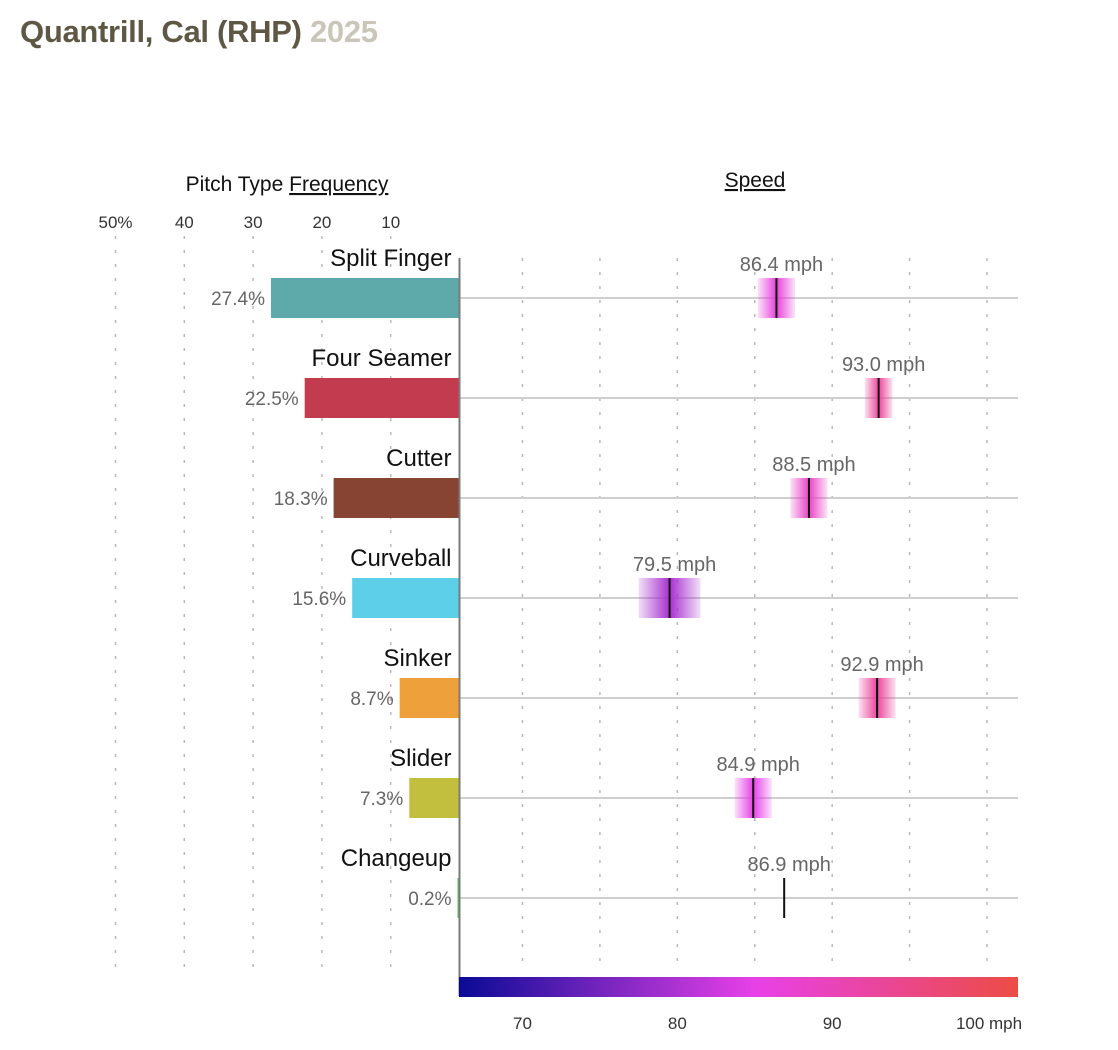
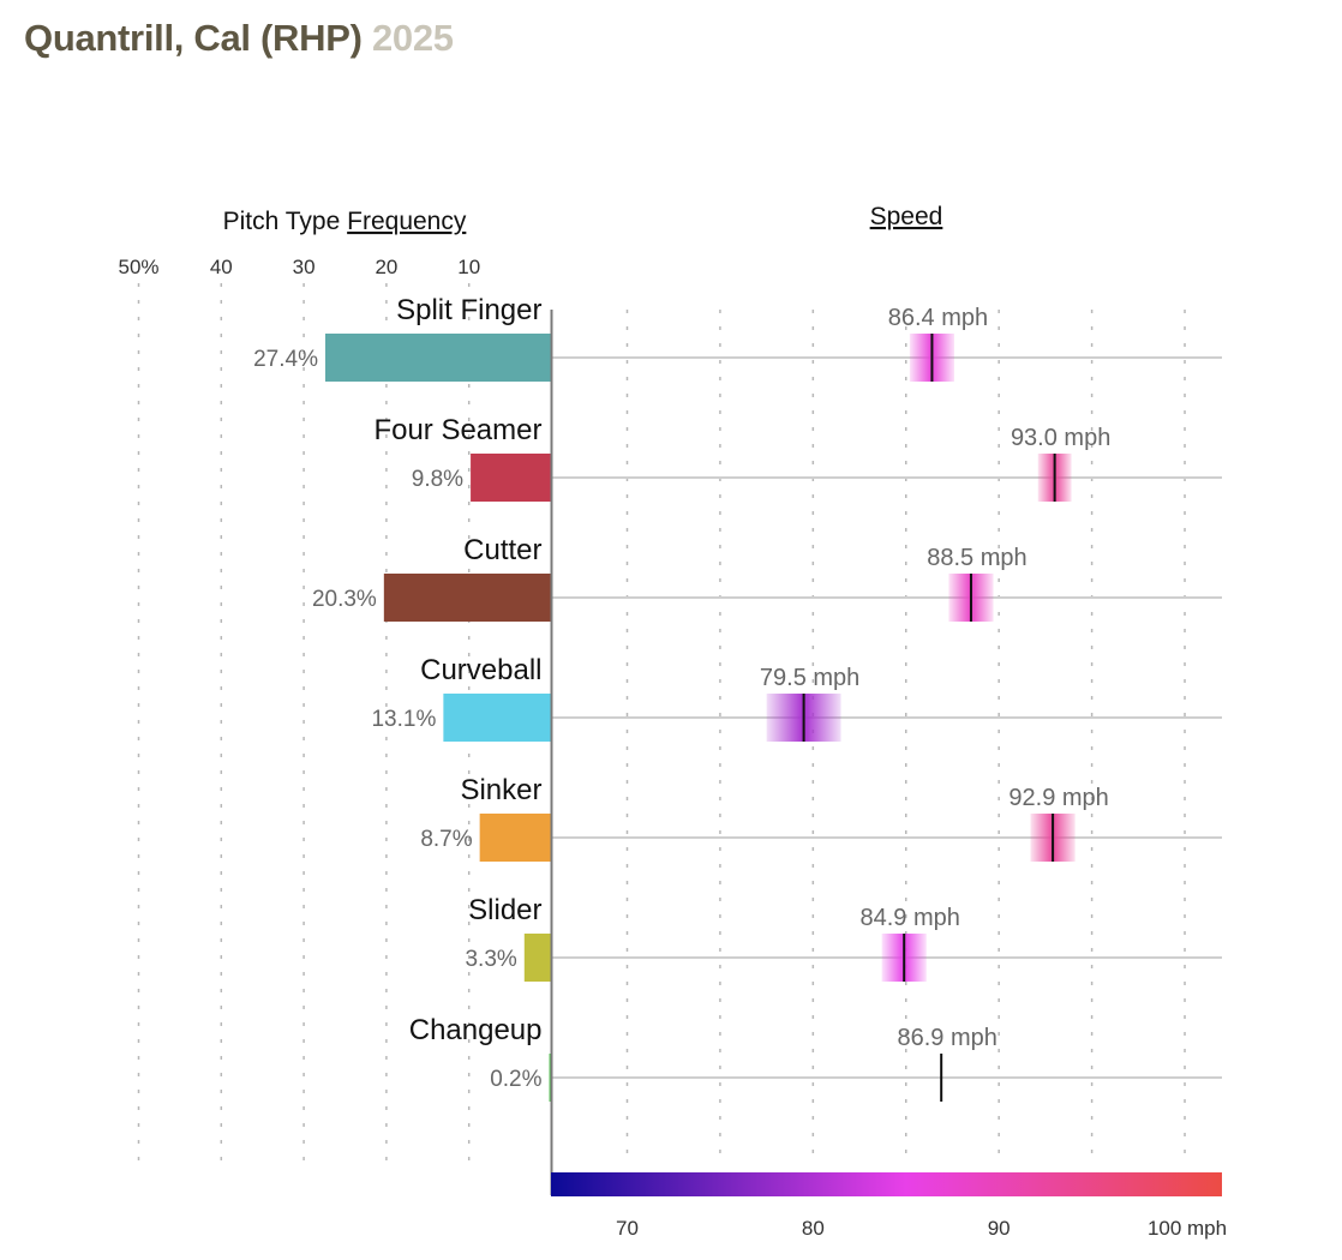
Pitch Type Frequency/Four Seamer: 22.5% -> 9.8%
Pitch Type Frequency/Cutter: 18.3% -> 20.3%
Pitch Type Frequency/Curveball: 15.6% -> 13.1%
Pitch Type Frequency/Slider: 7.3% -> 3.3%
